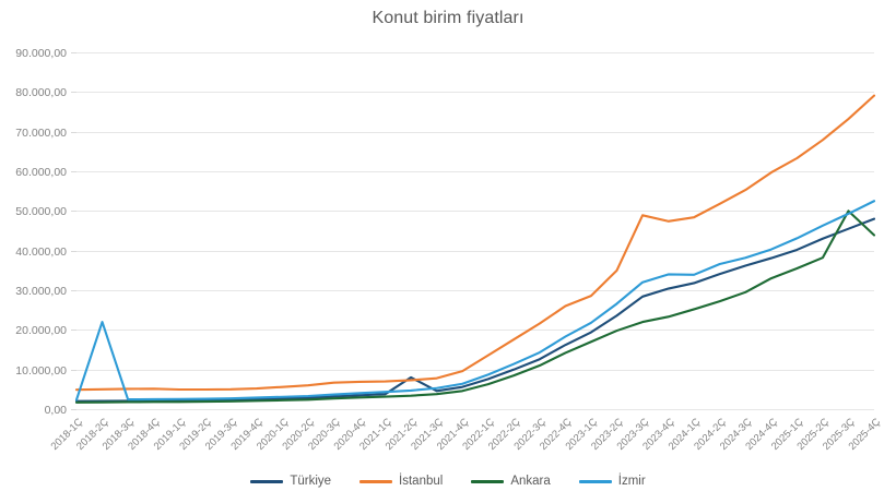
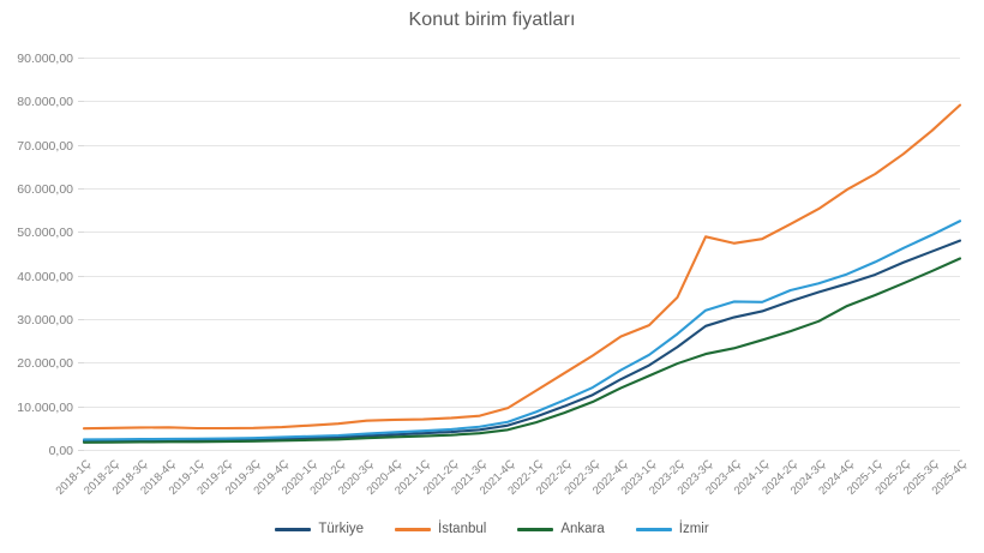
İzmir/2018-2Ç: 22000 -> 2000
Türkiye/2021-2Ç: 8000 -> 4000
Ankara/2025-3Ç: 50000 -> 41000
